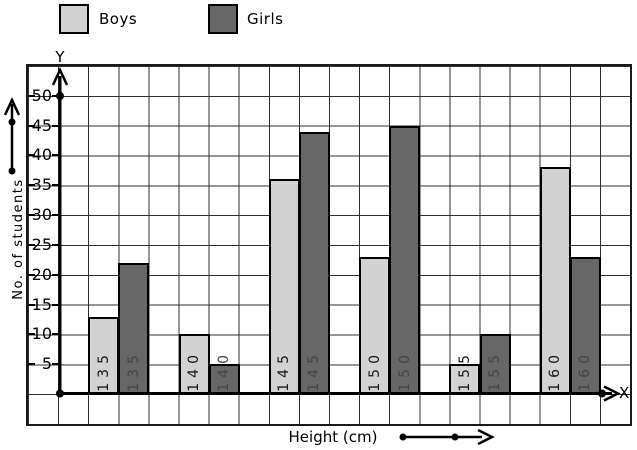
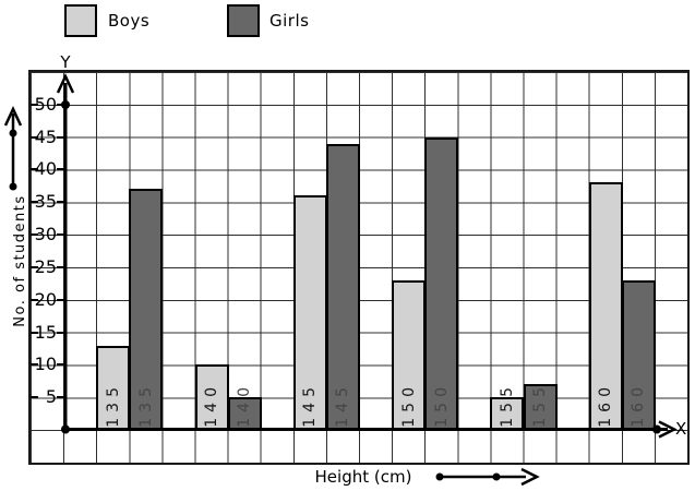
Girls/135: 22 -> 37
Girls/155: 10 -> 7
